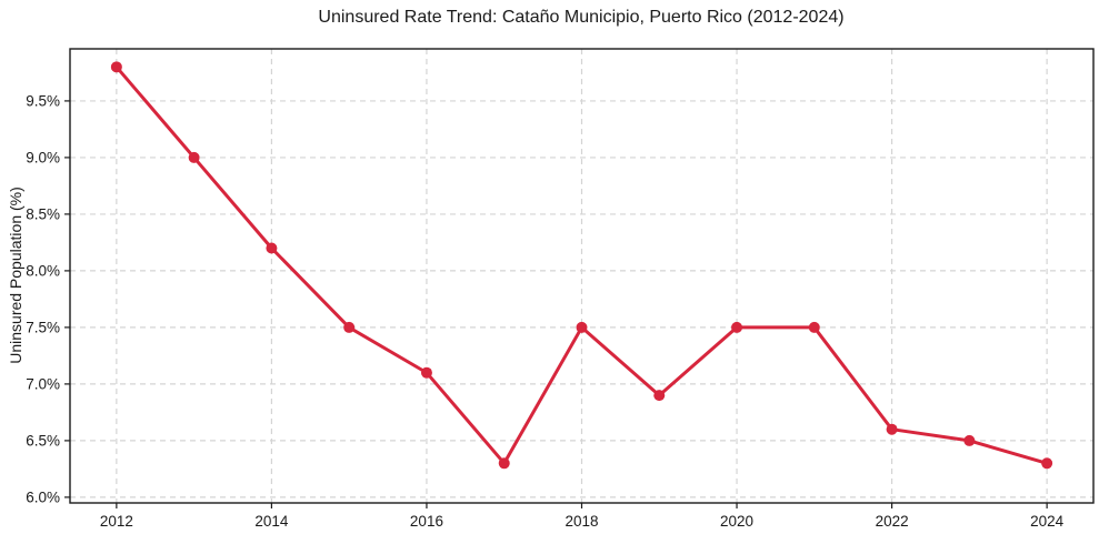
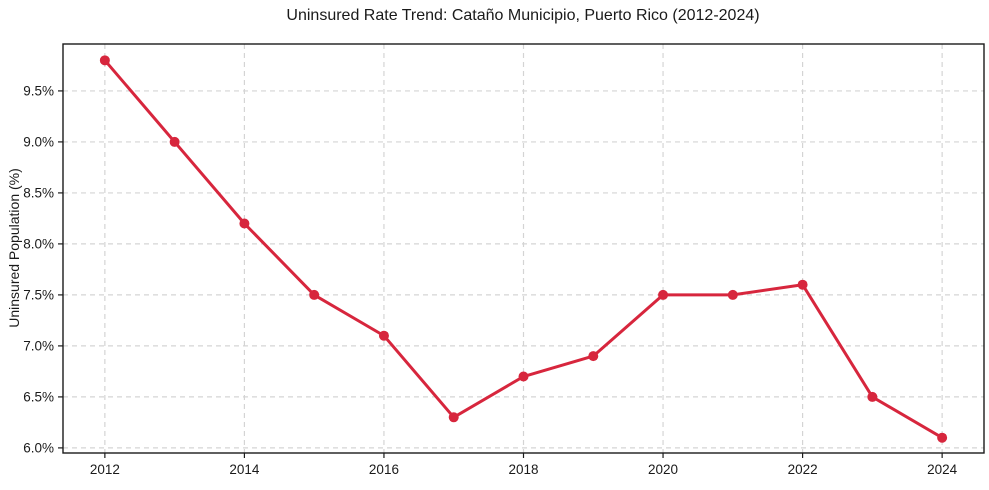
2018: 7.5% -> 6.7%
2022: 6.6% -> 7.6%
2024: 6.3% -> 6.1%
